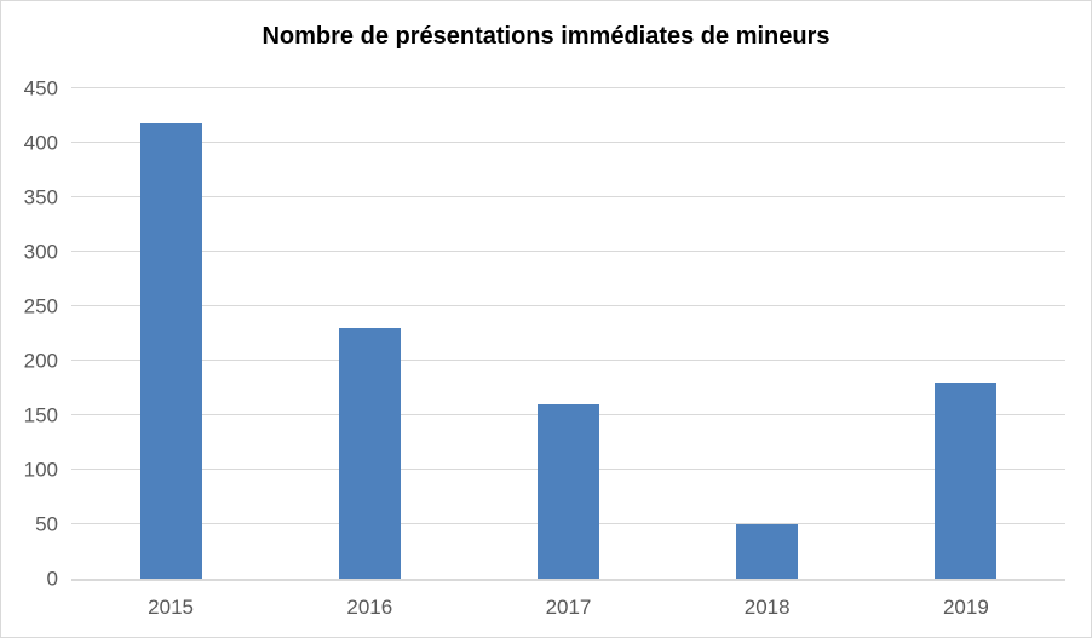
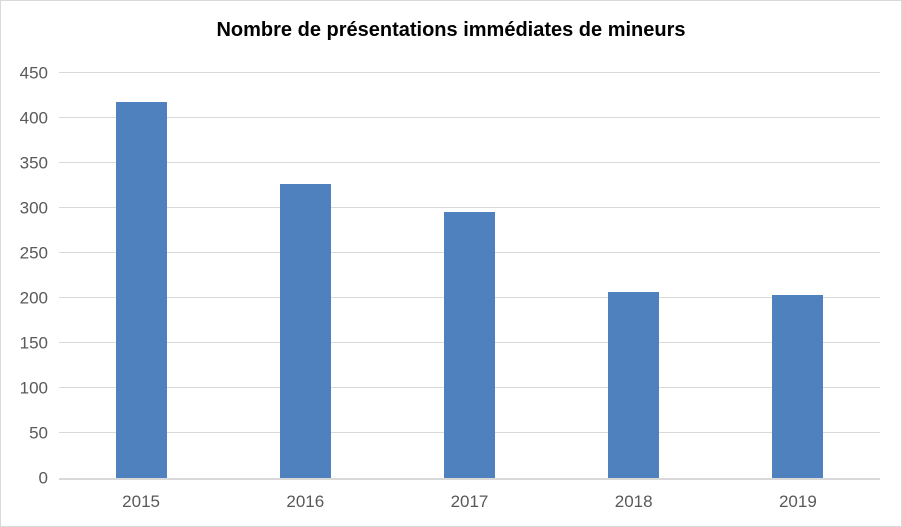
2016: 230 -> 330
2017: 160 -> 300
2018: 50 -> 210
2019: 180 -> 200
